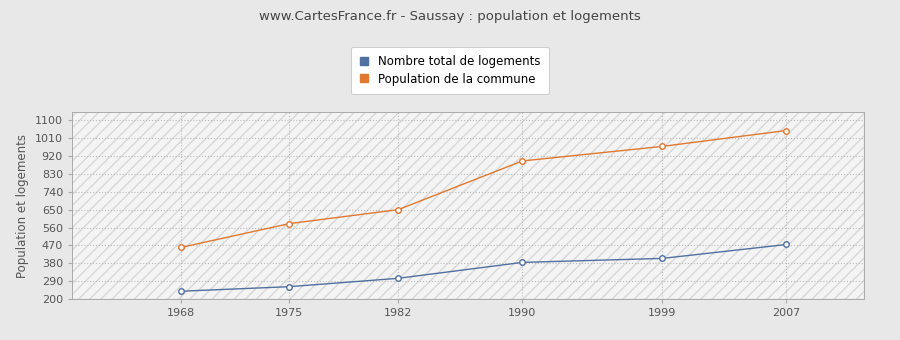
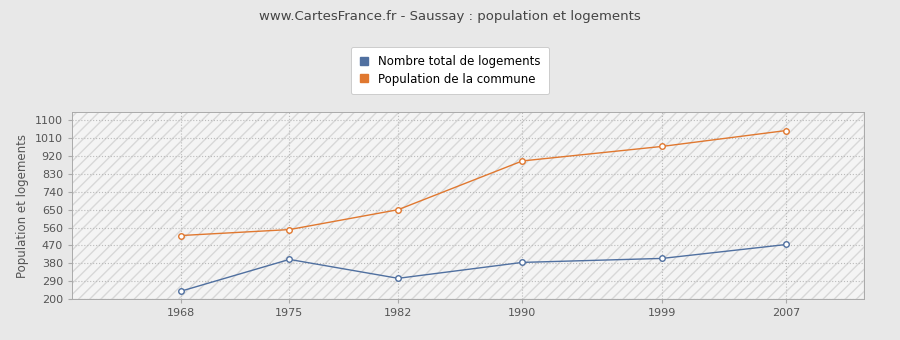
Population de la commune/1968: 460 -> 520
Nombre total de logements/1975: 260 -> 400
Population de la commune/1975: 580 -> 550
